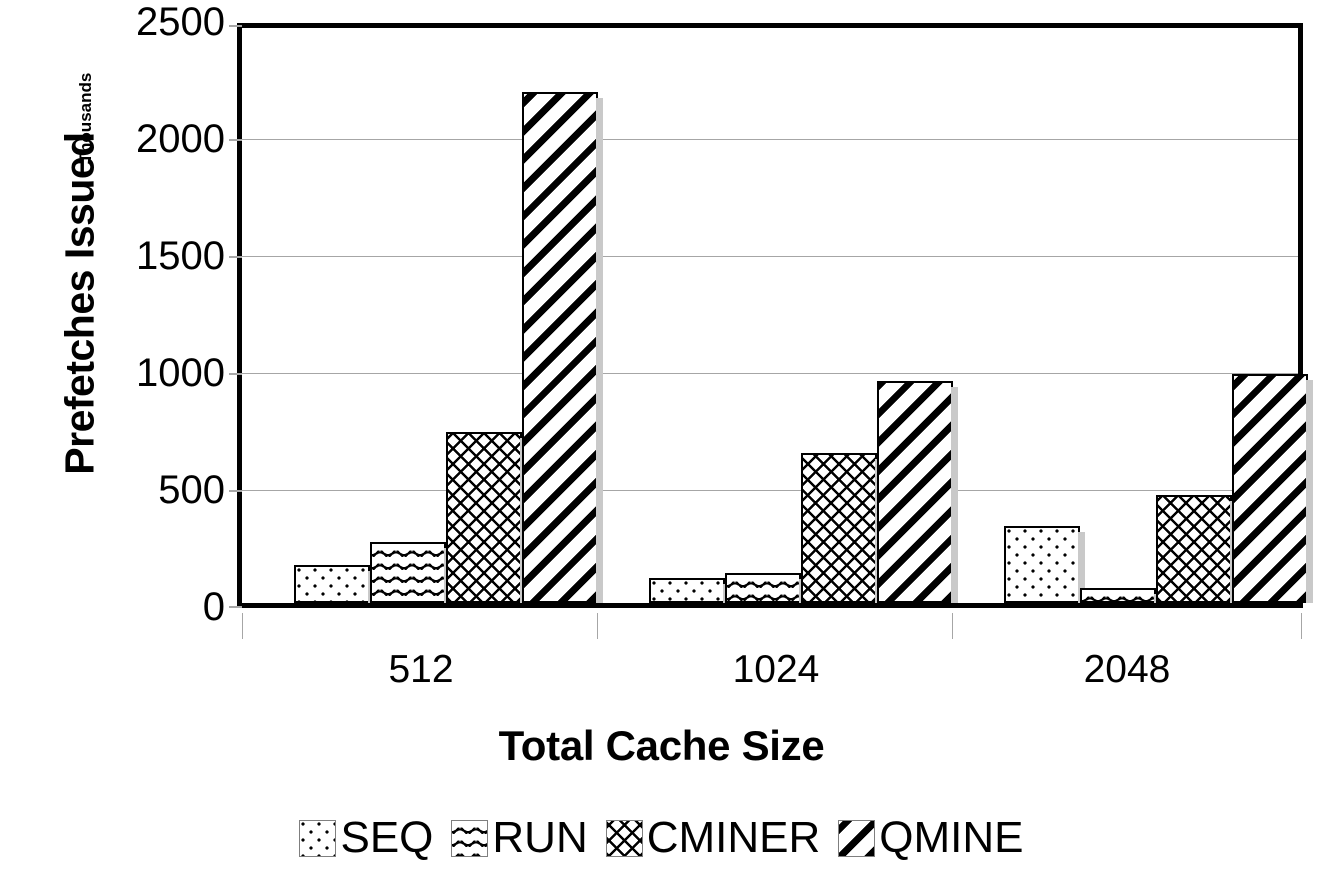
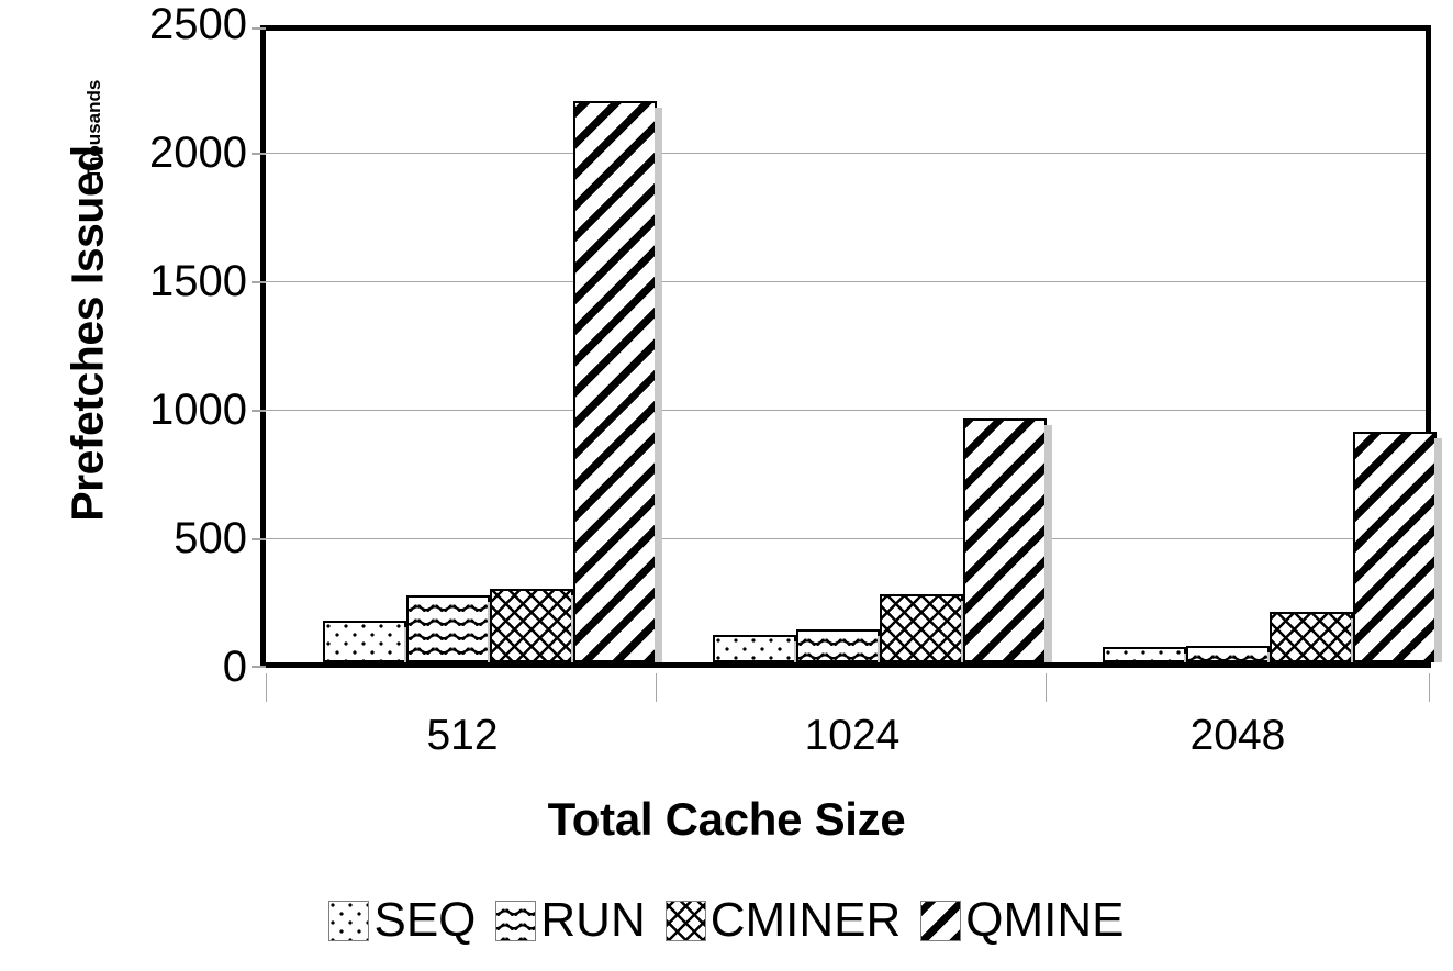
CMINER/512: 730 -> 290
CMINER/1024: 640 -> 260
SEQ/2048: 330 -> 60
CMINER/2048: 460 -> 200
QMINE/2048: 980 -> 900
